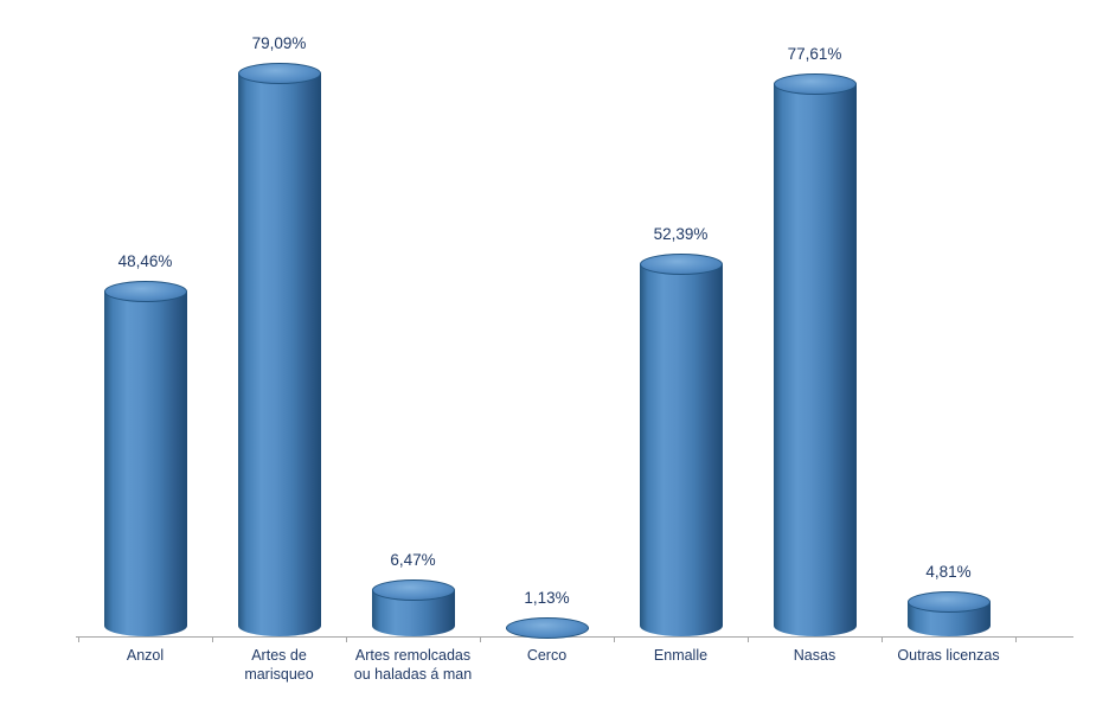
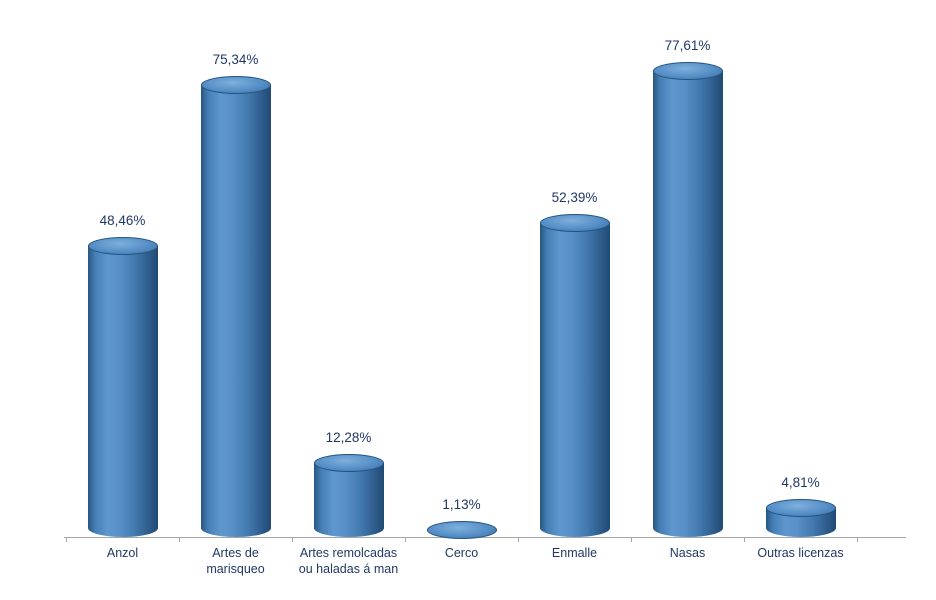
Artes de marisqueo: 79,09% -> 75,34%
Artes remolcadas ou haladas á man: 6,47% -> 12,28%
